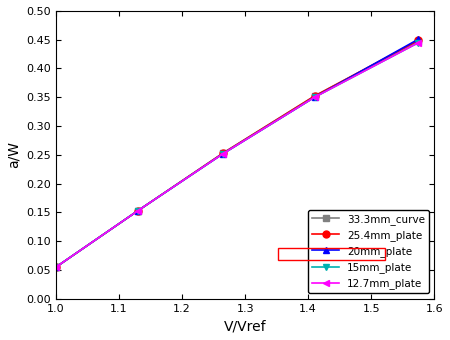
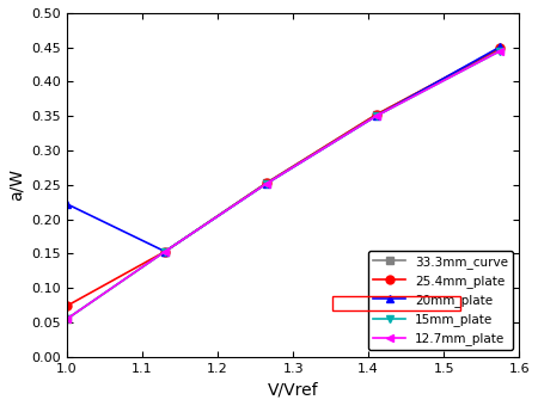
25.4mm_plate/1.0: 0.055 -> 0.074
20mm_plate/1.0: 0.055 -> 0.222
